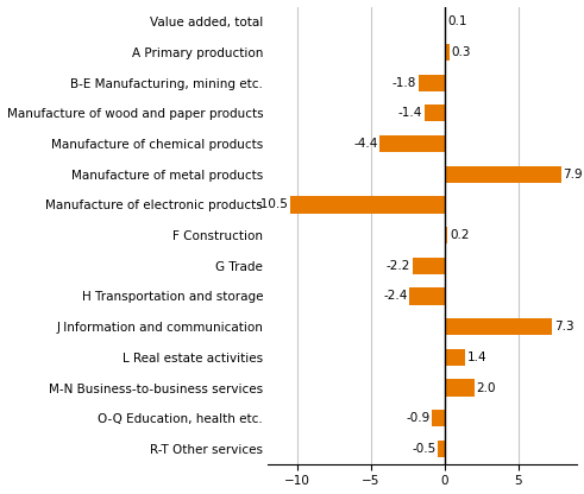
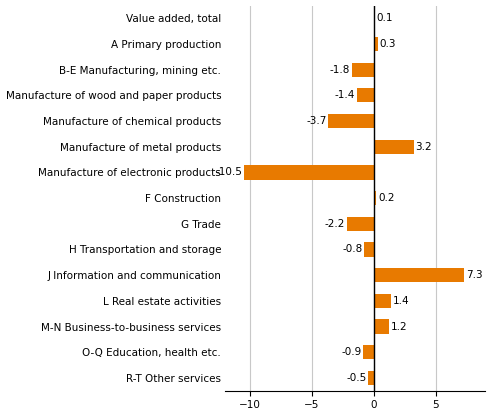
Manufacture of chemical products: -4.4 -> -3.7
Manufacture of metal products: 7.9 -> 3.2
H Transportation and storage: -2.4 -> -0.8
M-N Business-to-business services: 2.0 -> 1.2
